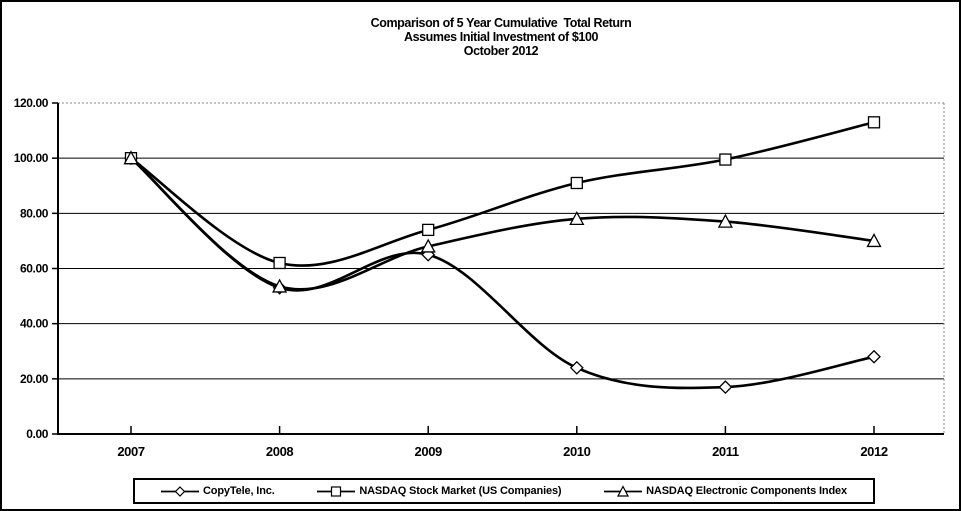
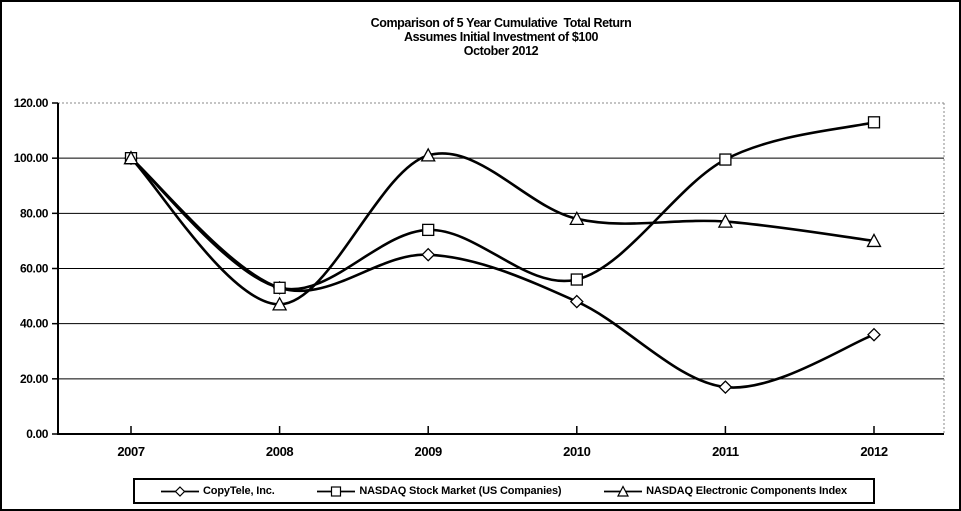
NASDAQ Stock Market (US Companies)/2008: 62 -> 53
NASDAQ Electronic Components Index/2008: 54 -> 47
NASDAQ Electronic Components Index/2009: 68 -> 101
CopyTele, Inc./2010: 24 -> 48
NASDAQ Stock Market (US Companies)/2010: 91 -> 56
CopyTele, Inc./2012: 28 -> 36
